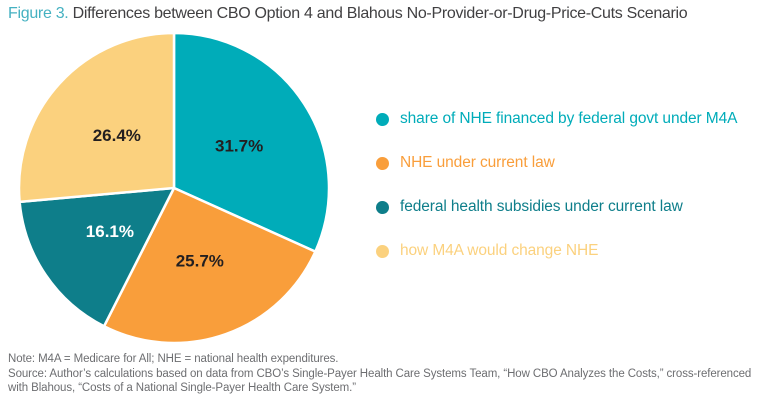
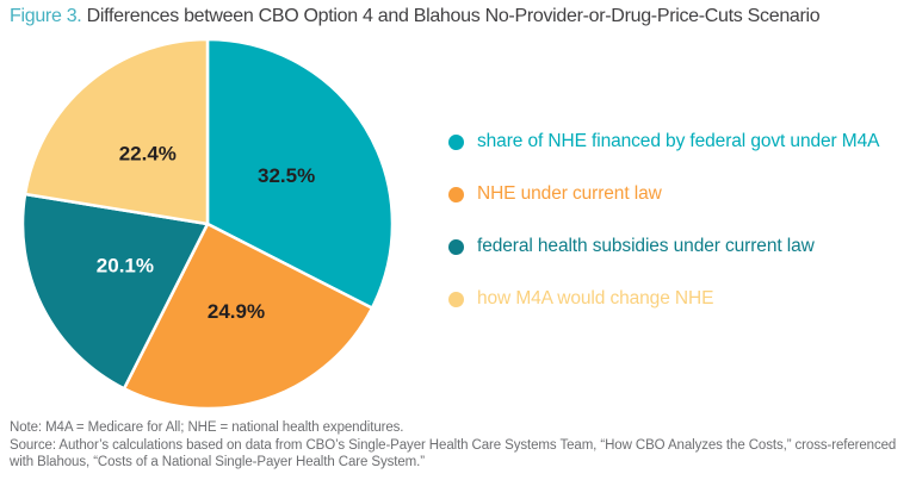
share of NHE financed by federal govt under M4A: 31.7% -> 32.5%
NHE under current law: 25.7% -> 24.9%
federal health subsidies under current law: 16.1% -> 20.1%
how M4A would change NHE: 26.4% -> 22.4%
